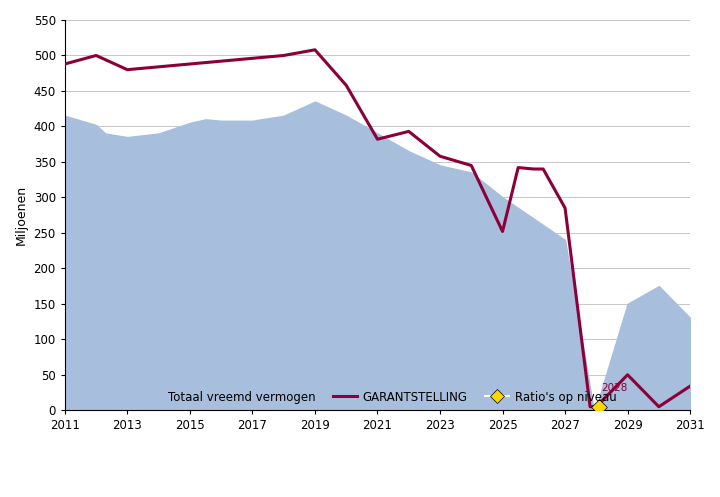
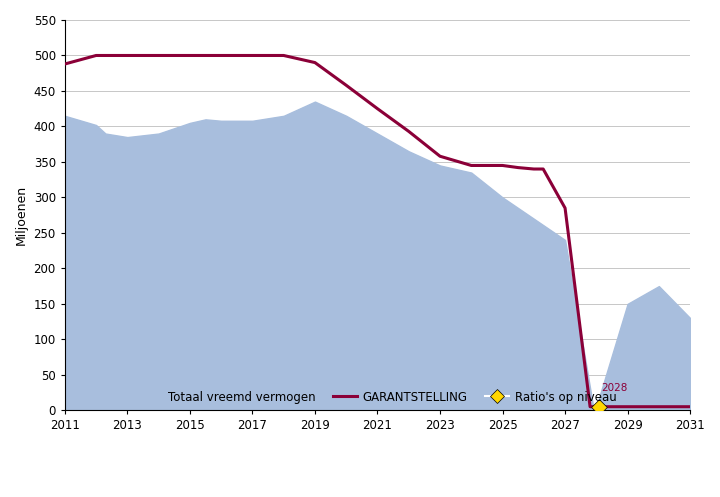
GARANTSTELLING/2013: 480 -> 500
GARANTSTELLING/2019: 508 -> 490
GARANTSTELLING/2021: 382 -> 425
GARANTSTELLING/2025: 252 -> 345
GARANTSTELLING/2029: 50 -> 5
GARANTSTELLING/2031: 34 -> 5
